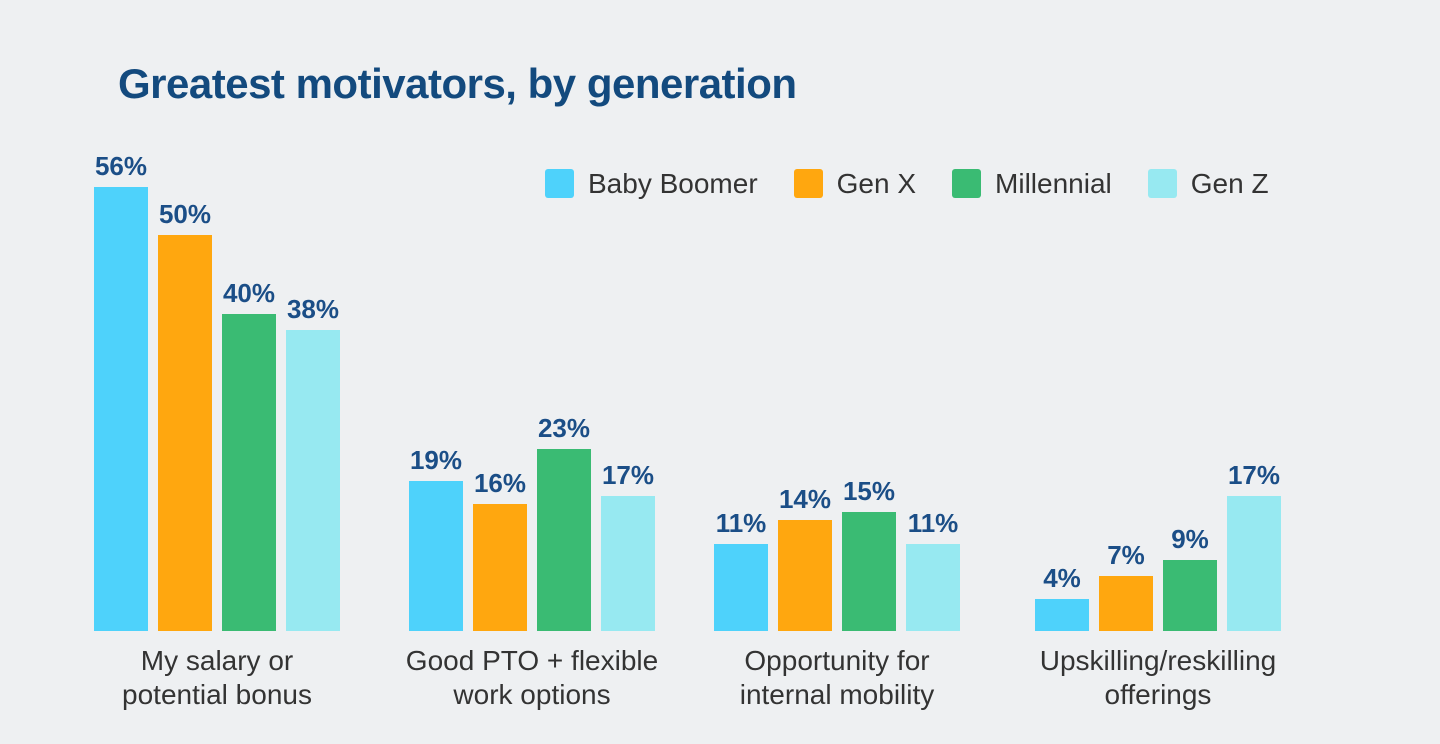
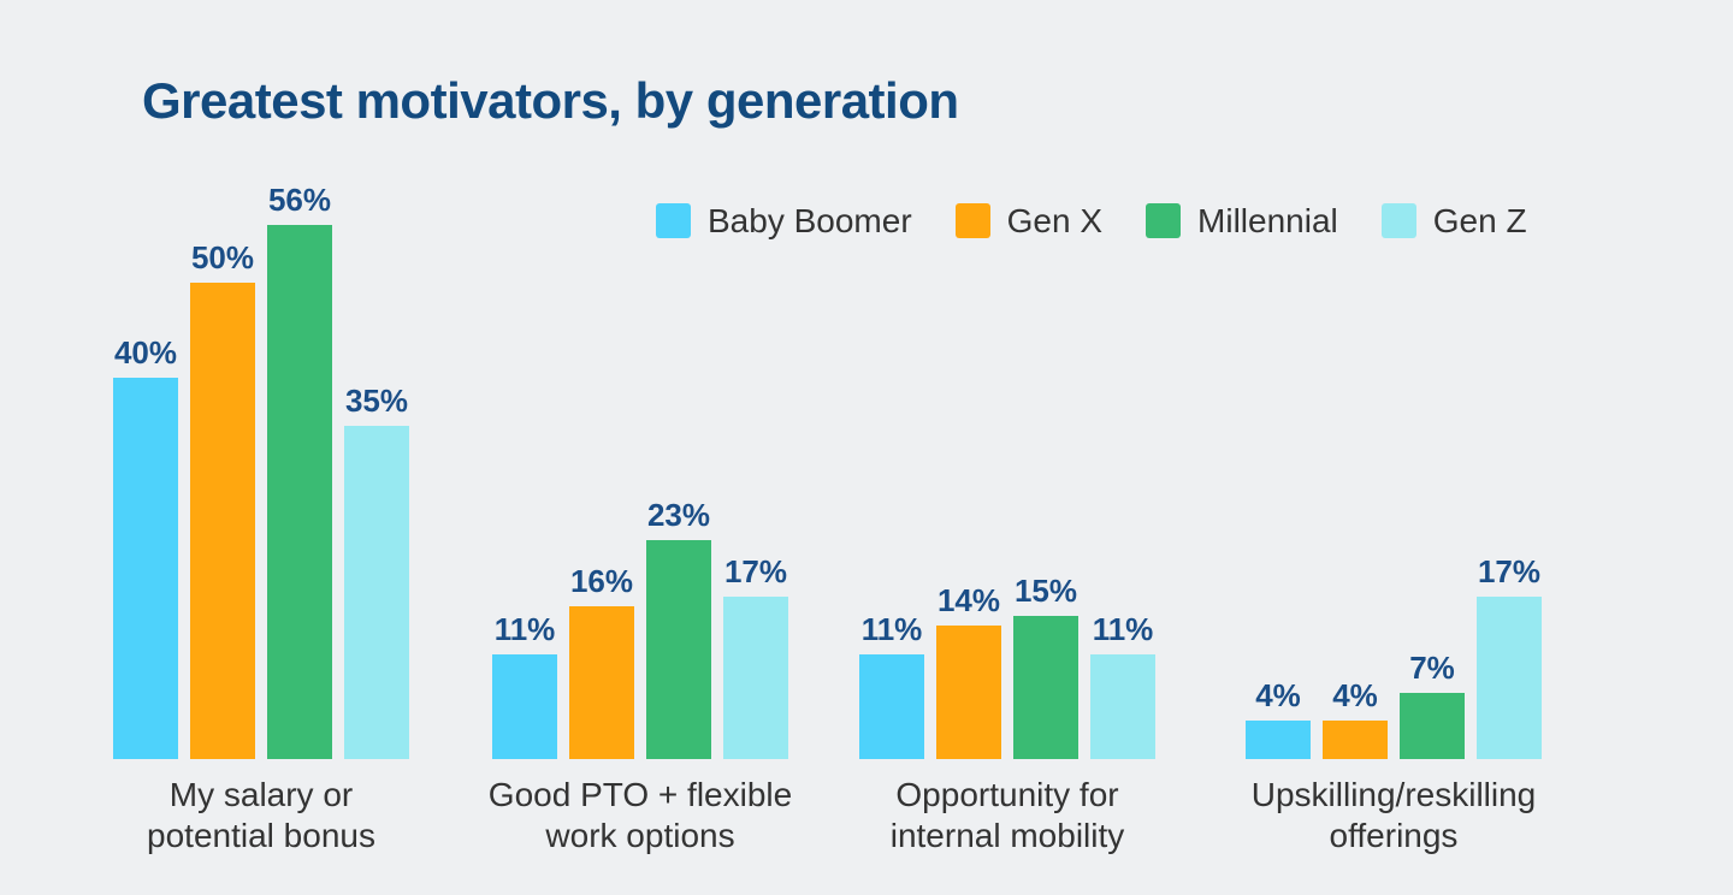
Baby Boomer/My salary or potential bonus: 56% -> 40%
Millennial/My salary or potential bonus: 40% -> 56%
Gen Z/My salary or potential bonus: 38% -> 35%
Baby Boomer/Good PTO + flexible work options: 19% -> 11%
Gen X/Upskilling/reskilling offerings: 7% -> 4%
Millennial/Upskilling/reskilling offerings: 9% -> 7%
